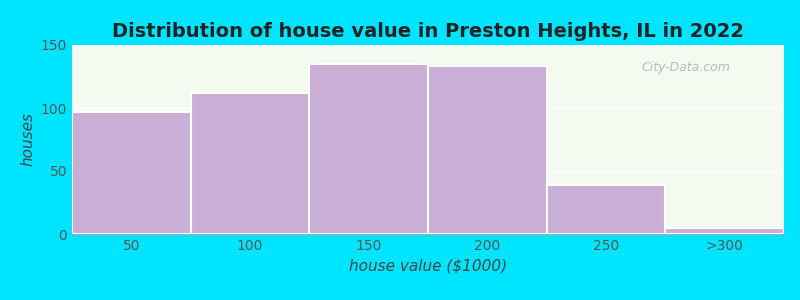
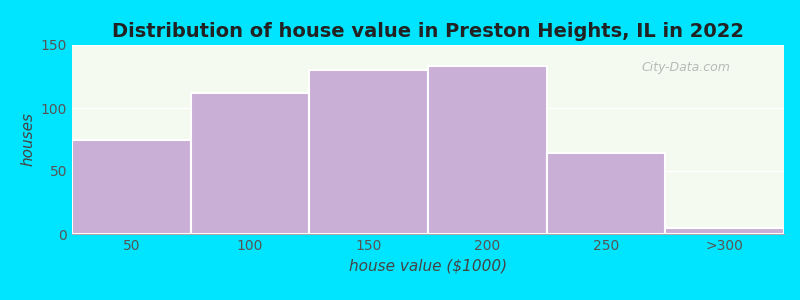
50: 97 -> 75
150: 135 -> 130
250: 39 -> 64
